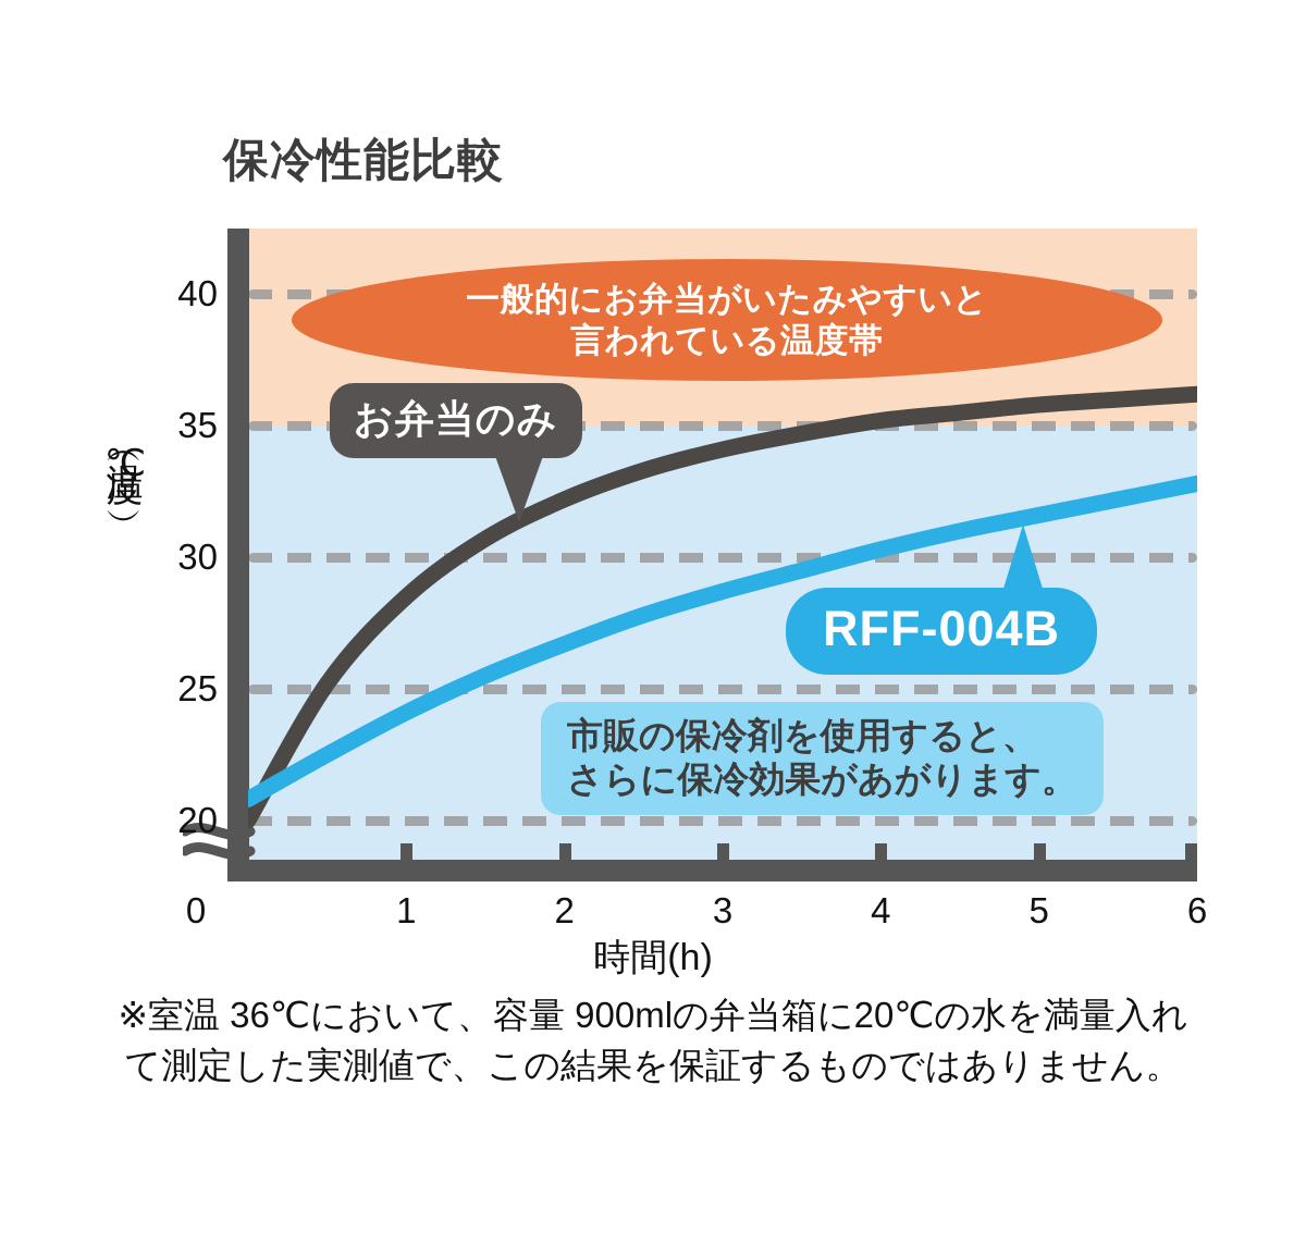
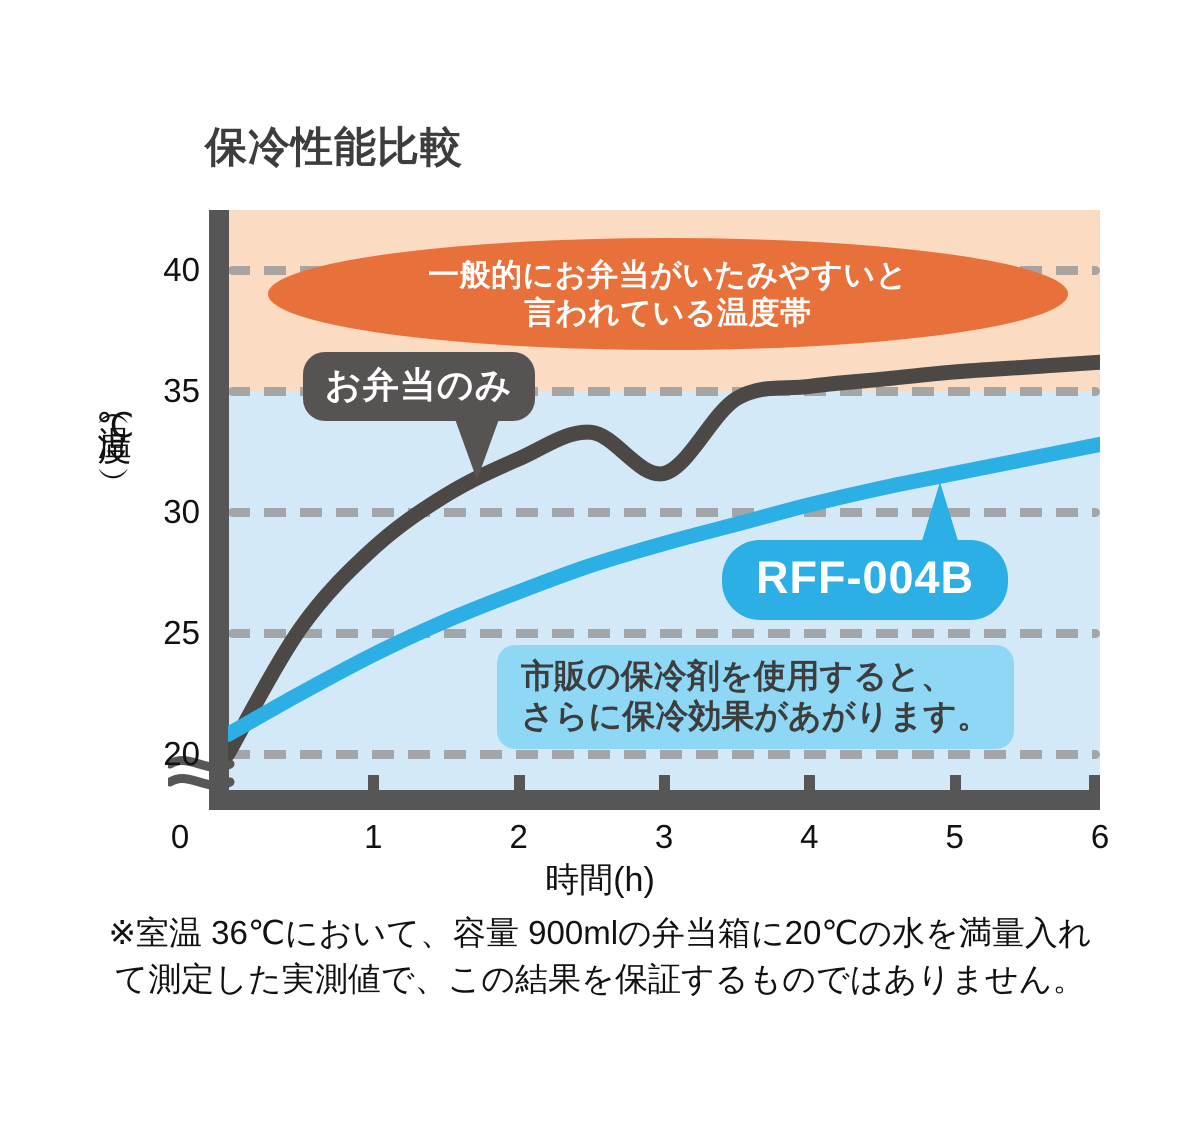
お弁当のみ/3: 34.1 -> 31.6
